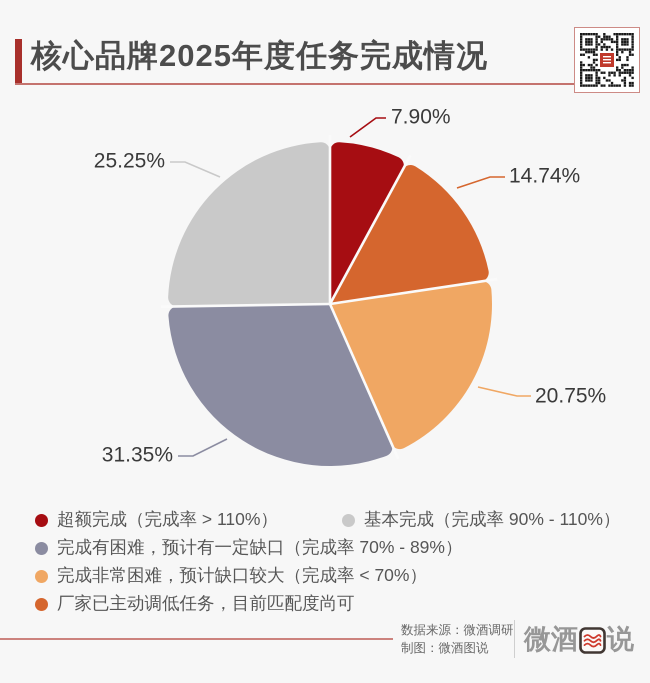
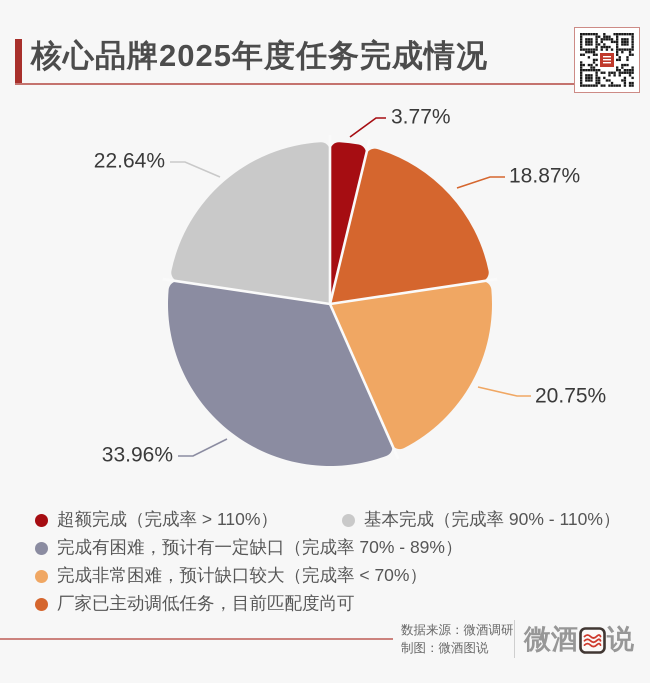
超额完成（完成率 > 110%）: 7.90% -> 3.77%
厂家已主动调低任务，目前匹配度尚可: 14.74% -> 18.87%
完成有困难，预计有一定缺口（完成率 70% - 89%）: 31.35% -> 33.96%
基本完成（完成率 90% - 110%）: 25.25% -> 22.64%
